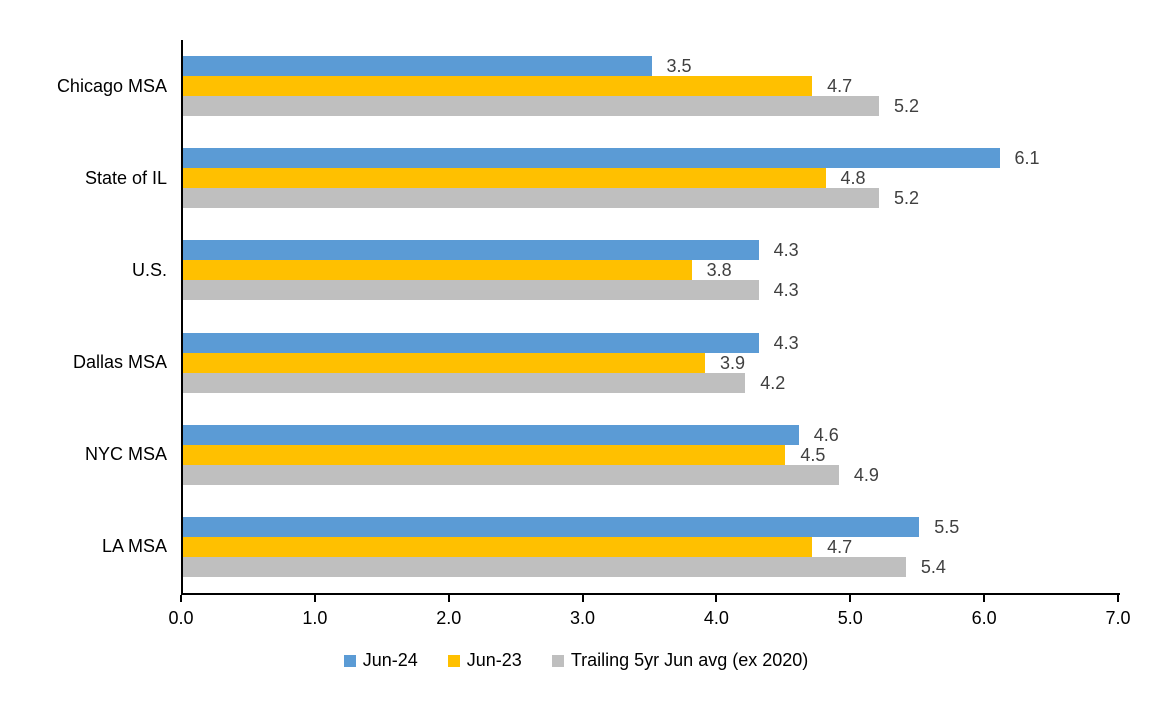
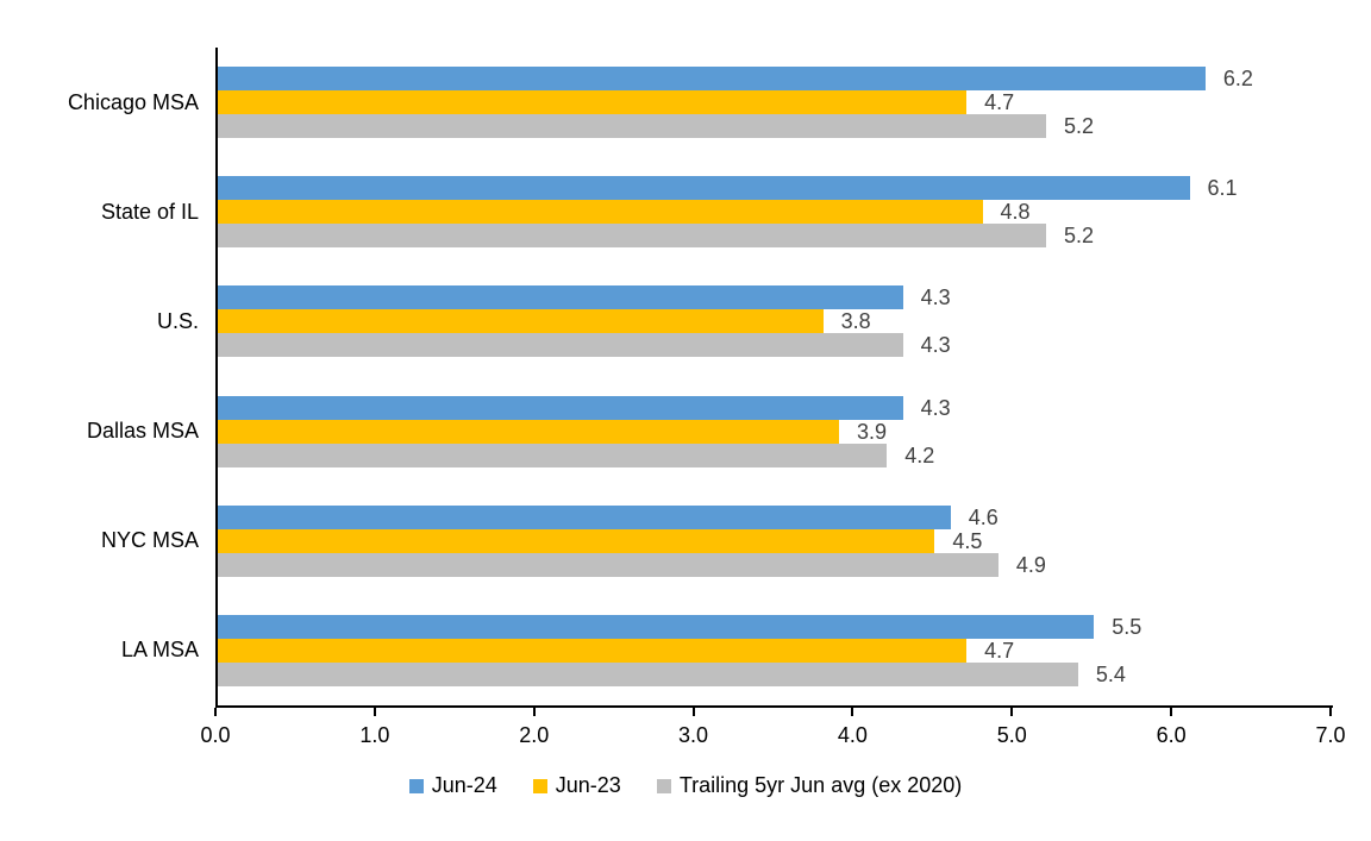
Jun-24/Chicago MSA: 3.5 -> 6.2
